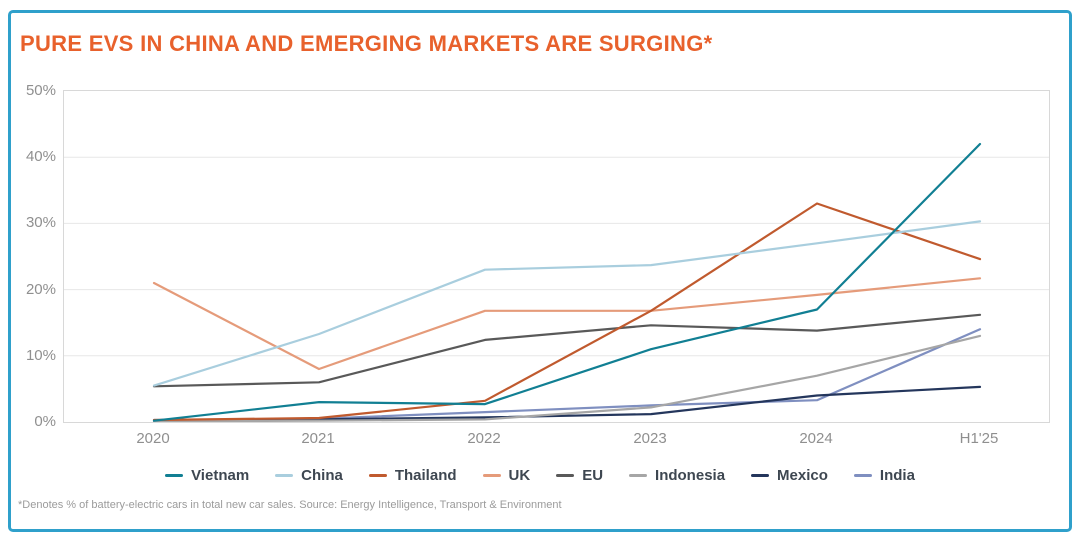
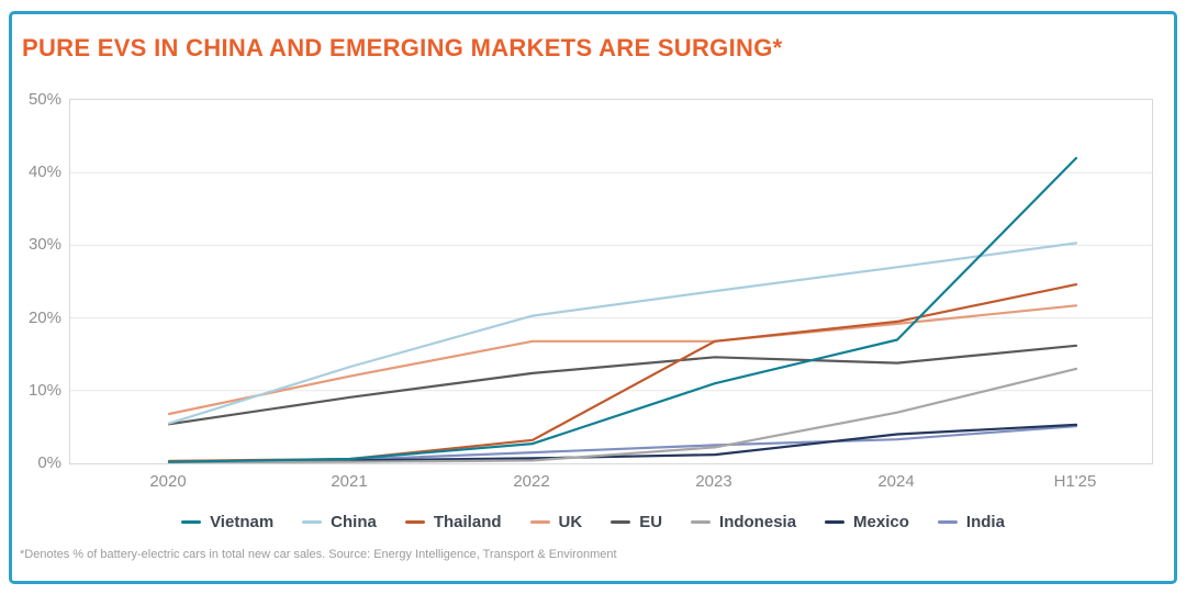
UK/2020: 21% -> 7%
Vietnam/2021: 3% -> 1%
UK/2021: 8% -> 12%
EU/2021: 6% -> 9%
China/2022: 23% -> 20%
Thailand/2024: 33% -> 20%
India/H1'25: 14% -> 5%
